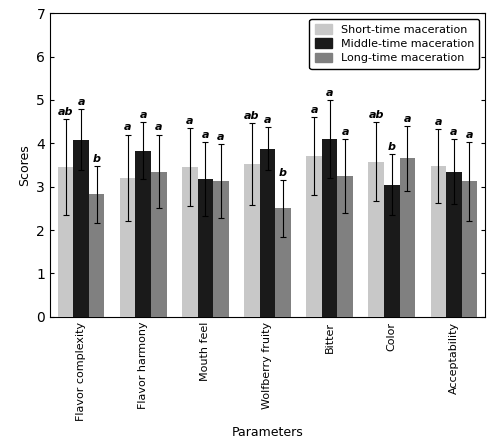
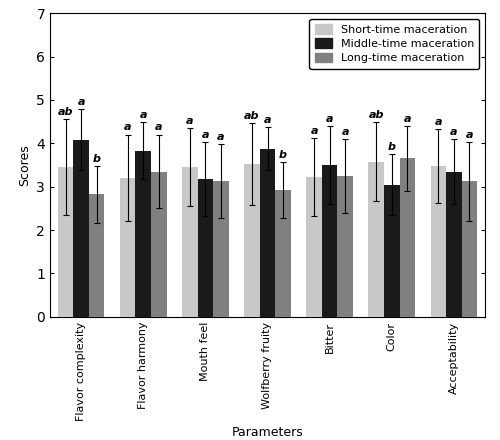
Long-time maceration/Wolfberry fruity: 2.50 -> 2.92
Short-time maceration/Bitter: 3.70 -> 3.22
Middle-time maceration/Bitter: 4.10 -> 3.50
